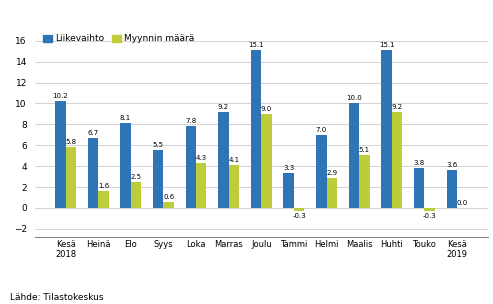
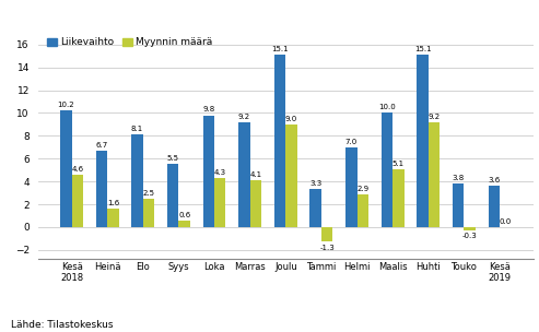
Myynnin määrä/Kesä 2018: 5.8 -> 4.6
Liikevaihto/Loka: 7.8 -> 9.8
Myynnin määrä/Tammi: -0.3 -> -1.3
